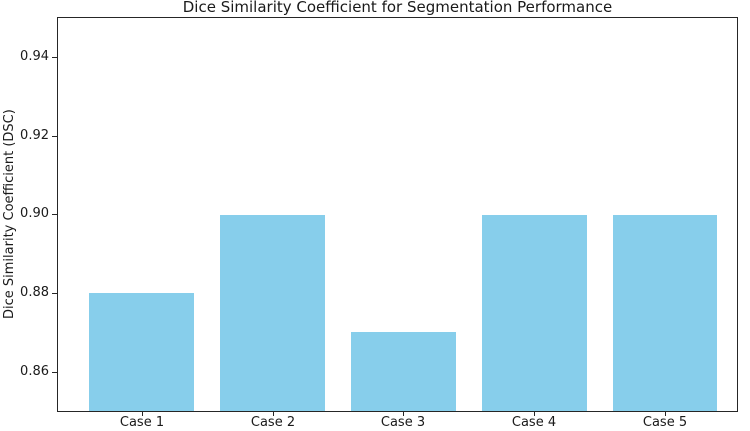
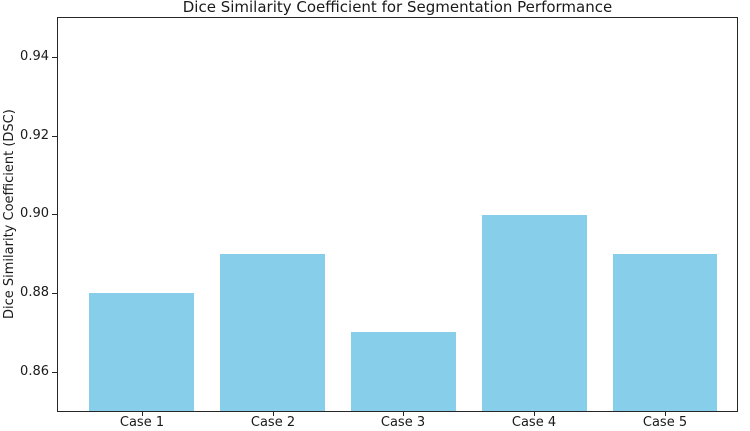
Case 2: 0.90 -> 0.89
Case 5: 0.90 -> 0.89
